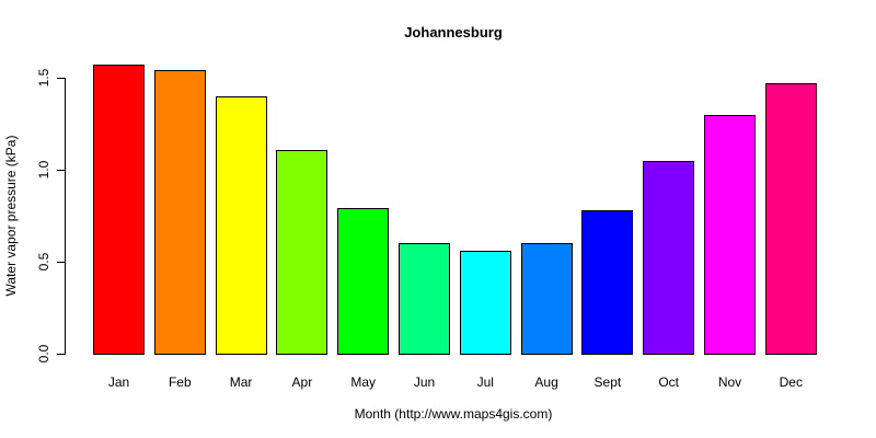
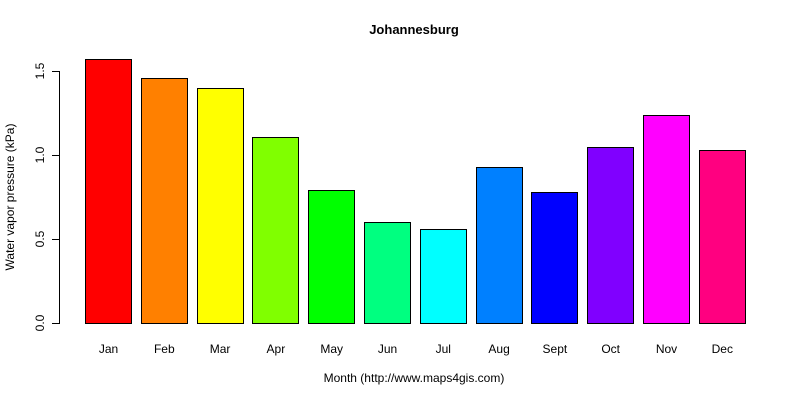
Feb: 1.54 -> 1.46
Aug: 0.60 -> 0.93
Nov: 1.30 -> 1.24
Dec: 1.47 -> 1.03
